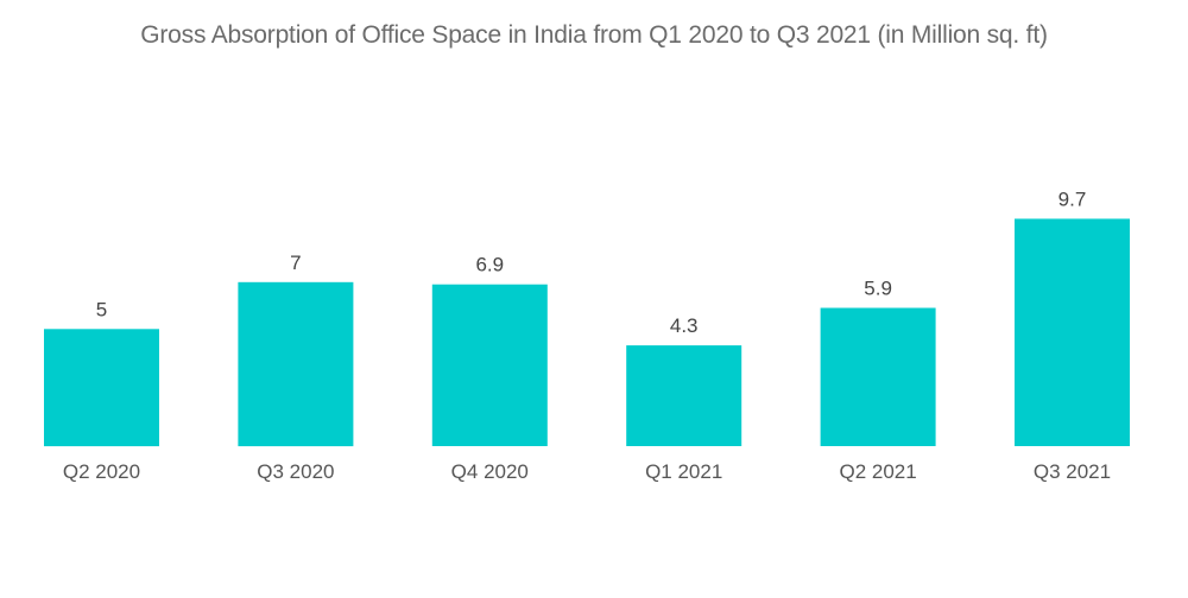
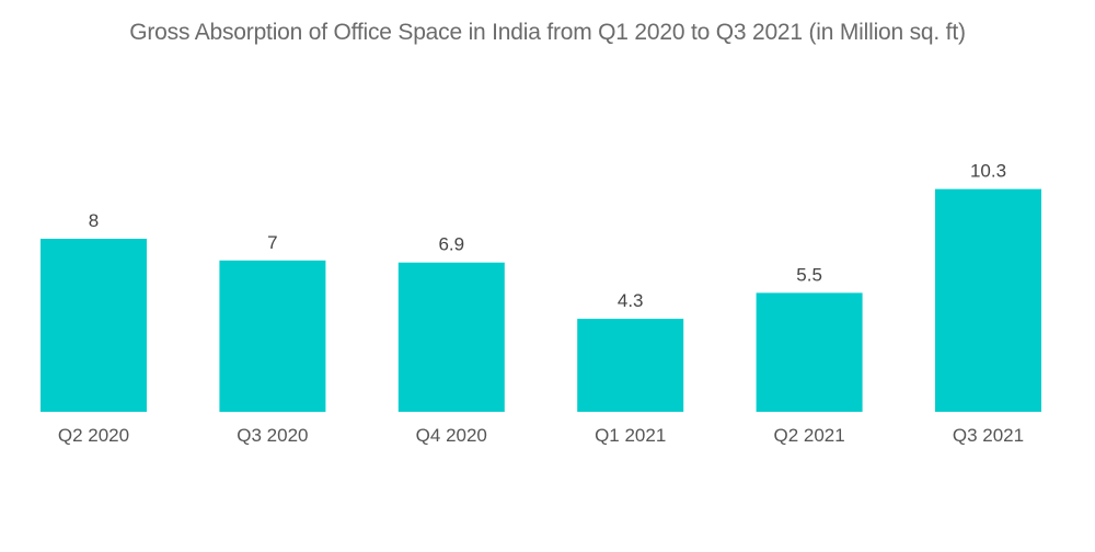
Q2 2020: 5 -> 8
Q2 2021: 5.9 -> 5.5
Q3 2021: 9.7 -> 10.3
